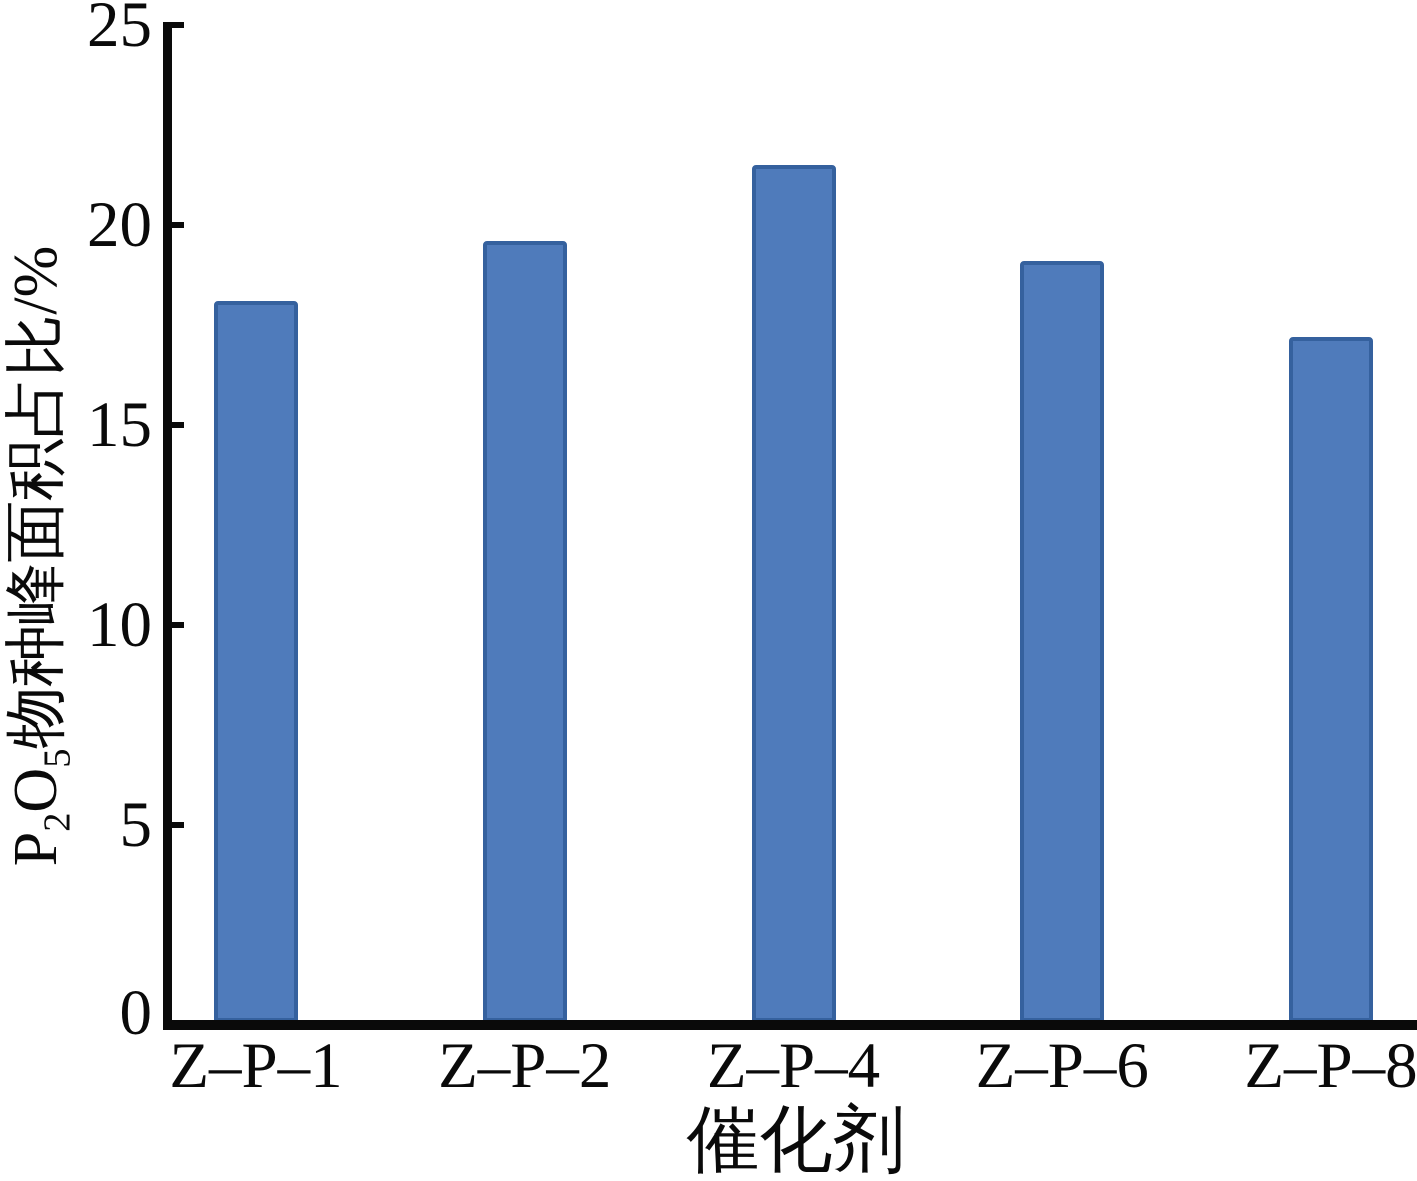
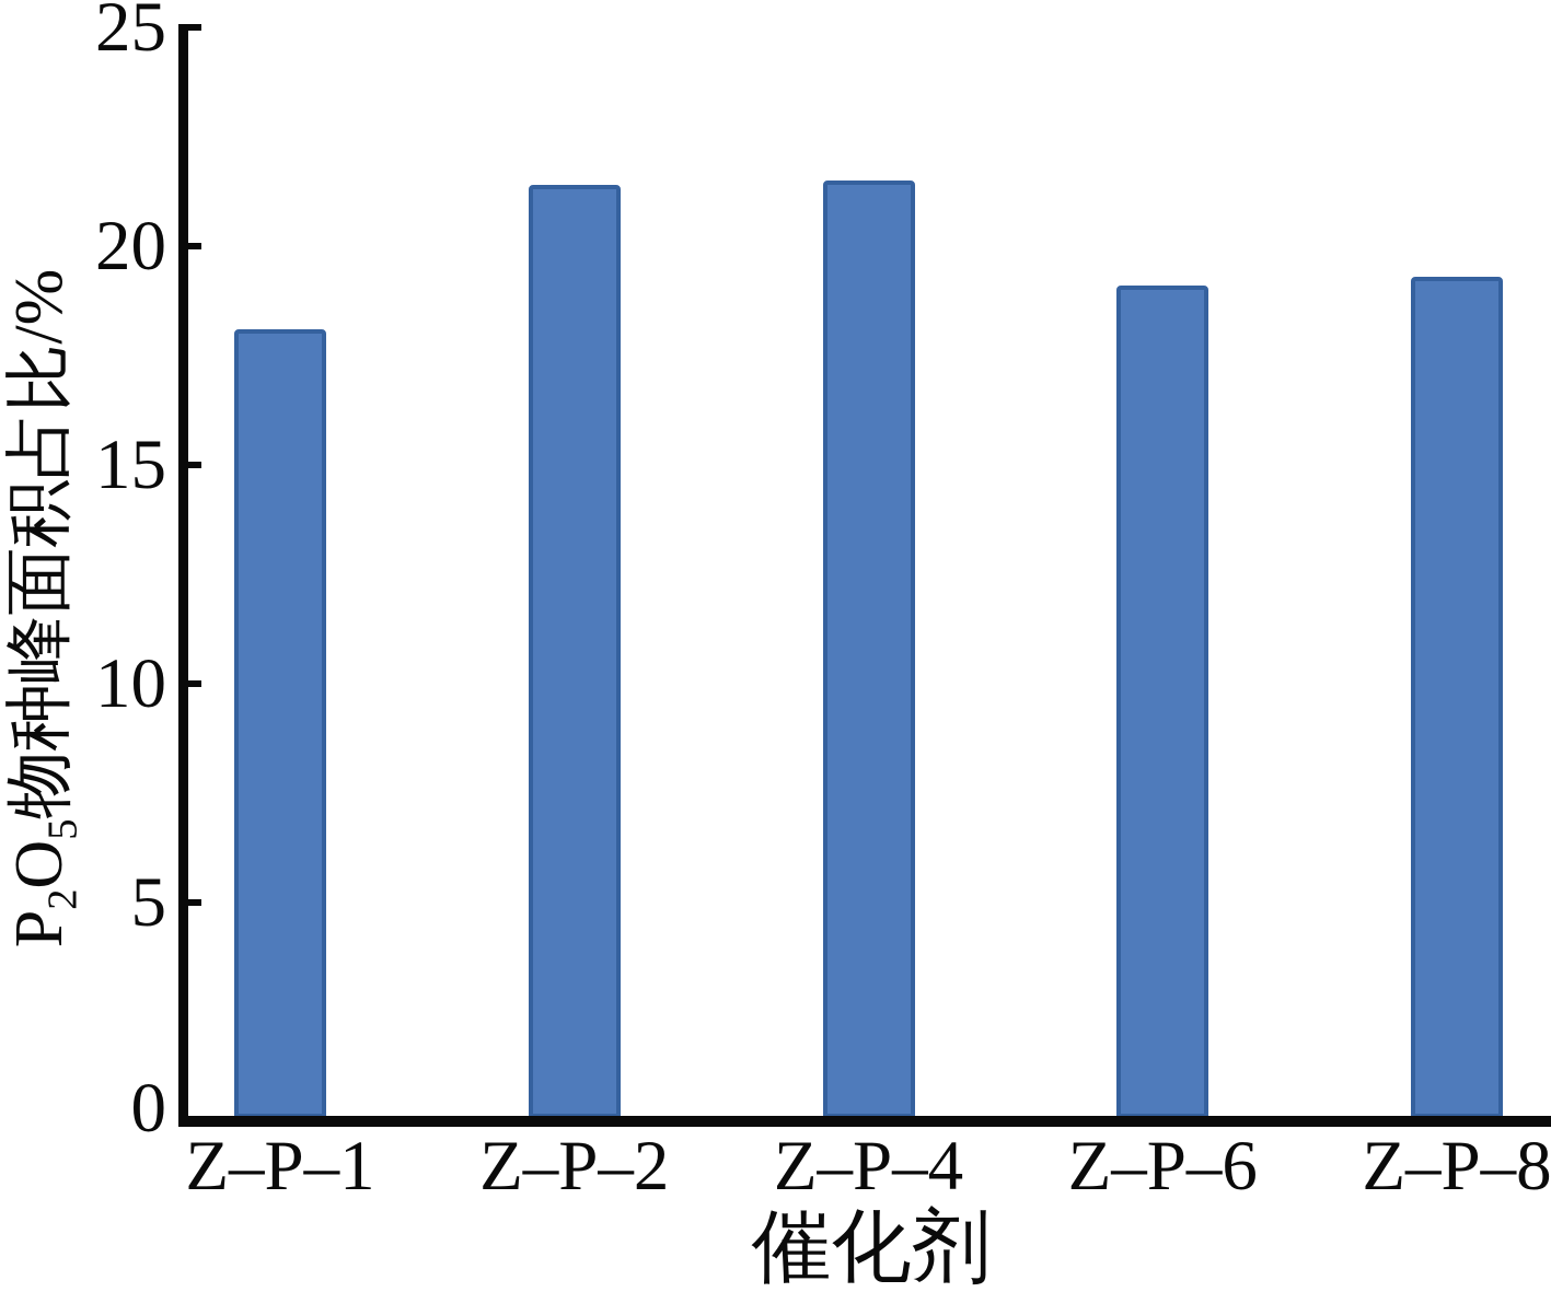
Z–P–2: 19.6 -> 21.4
Z–P–8: 17.2 -> 19.3
